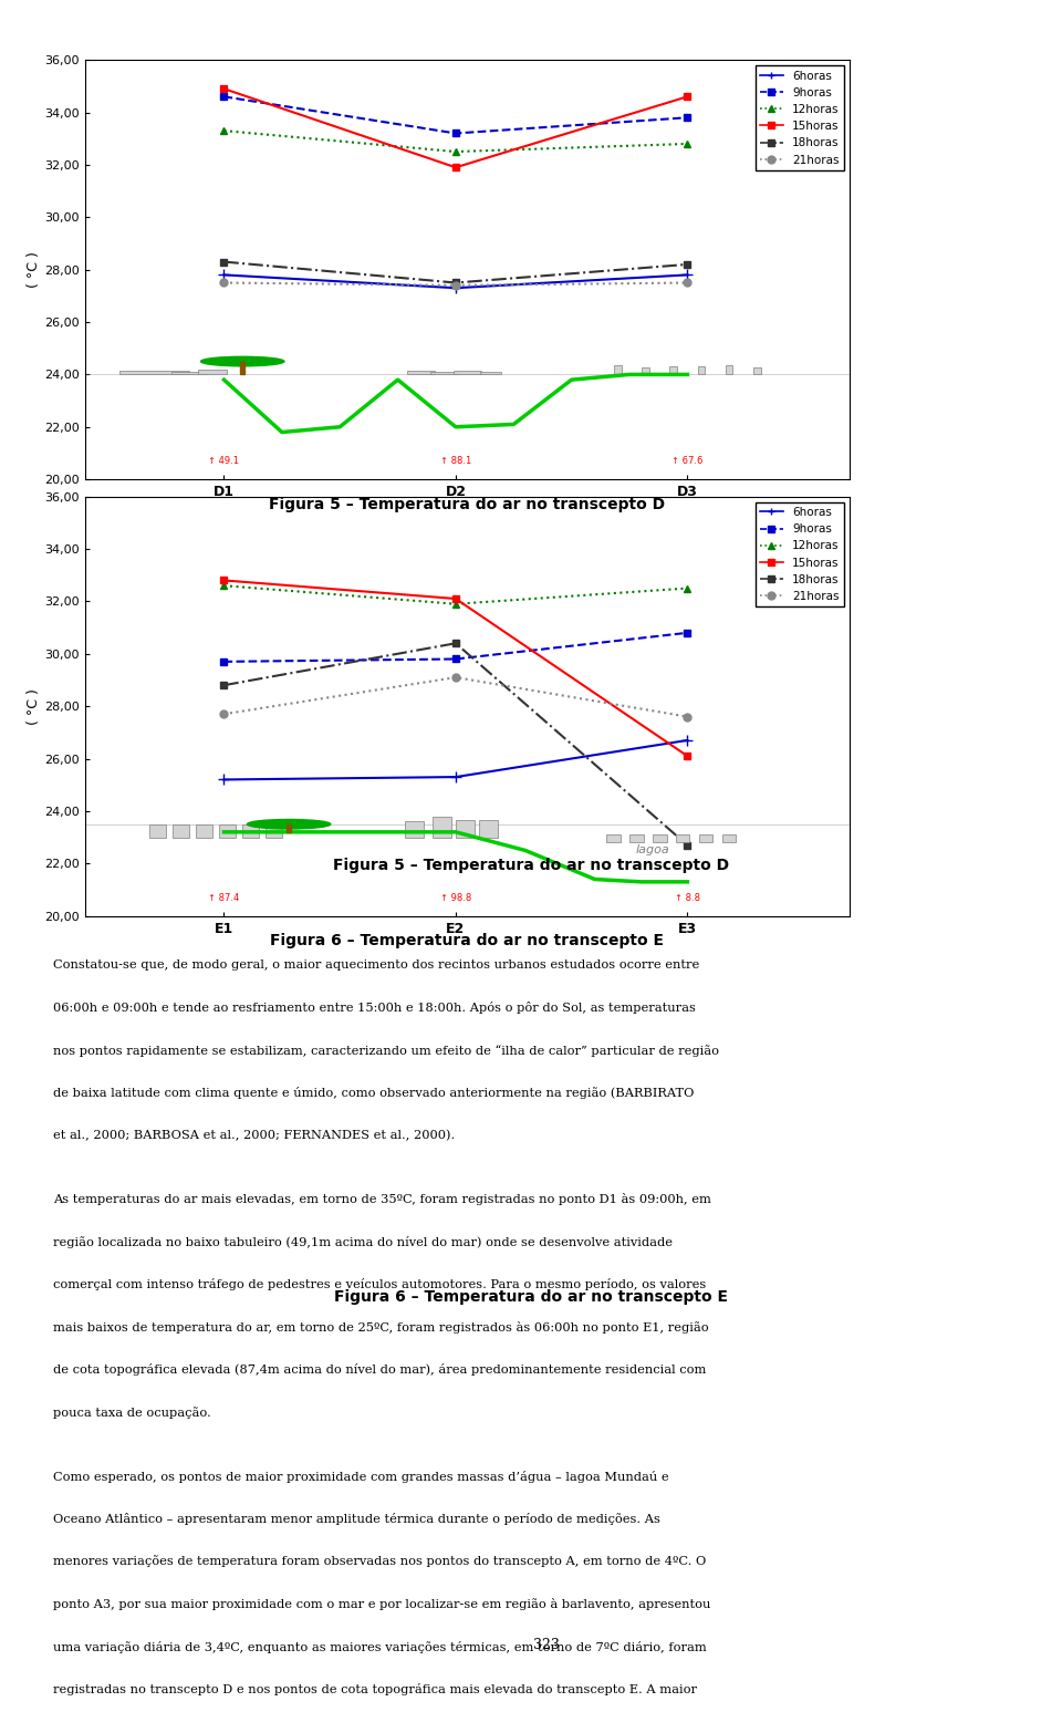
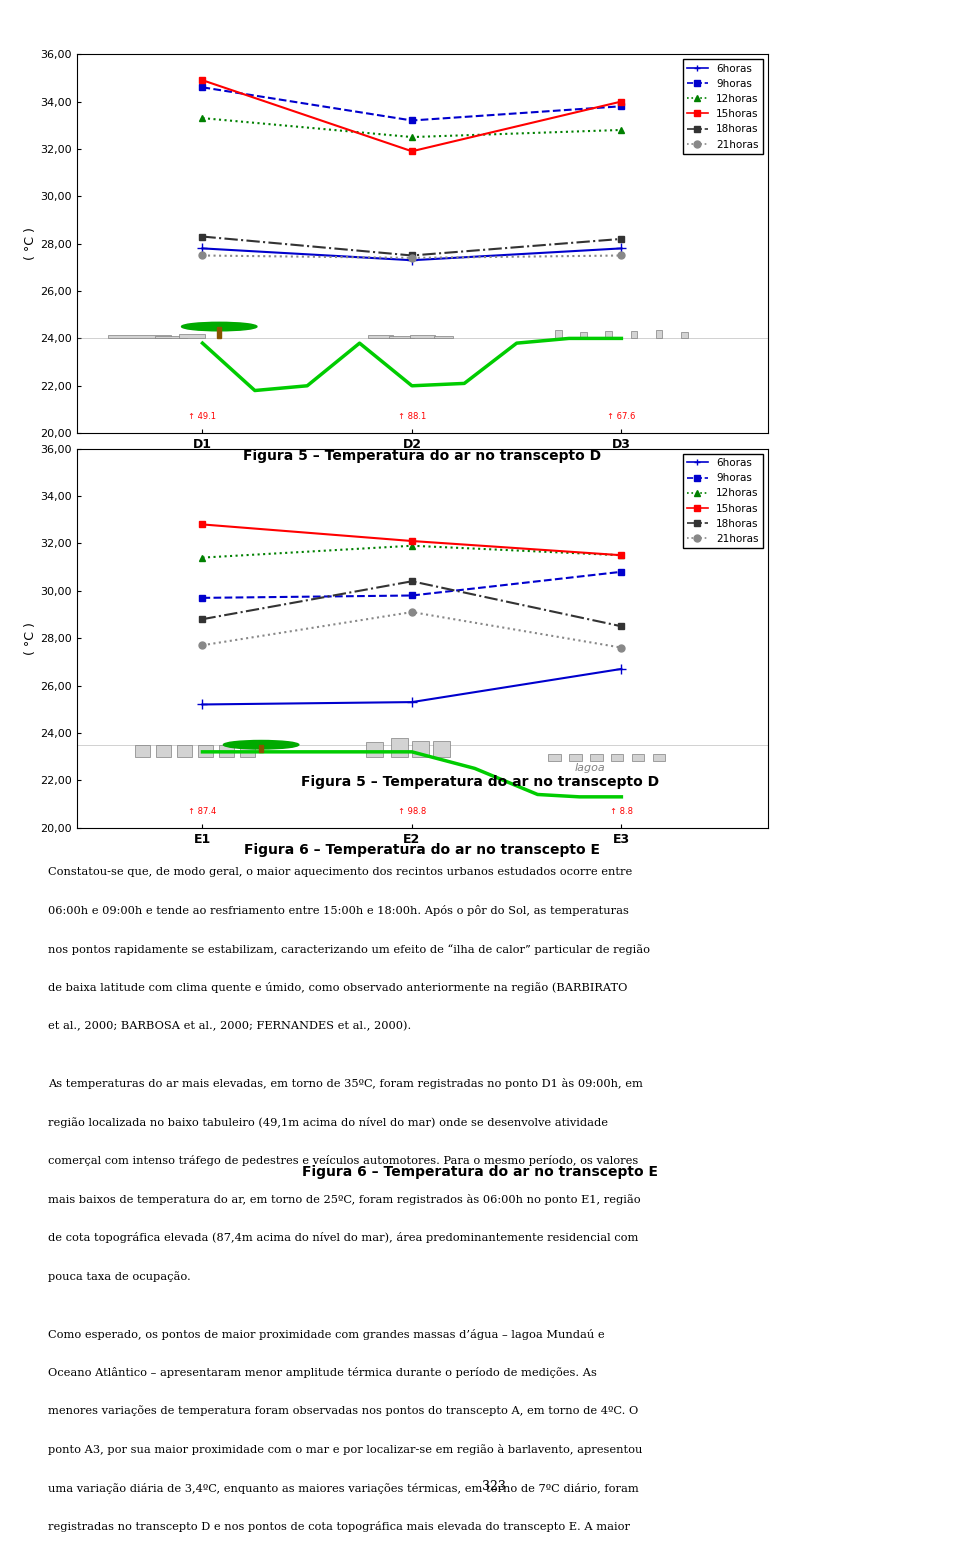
15horas/D3: 34,6 -> 34,0
12horas/E1: 32,6 -> 31,4
12horas/E3: 32,5 -> 31,5
15horas/E3: 26,1 -> 31,5
18horas/E3: 22,7 -> 28,5
